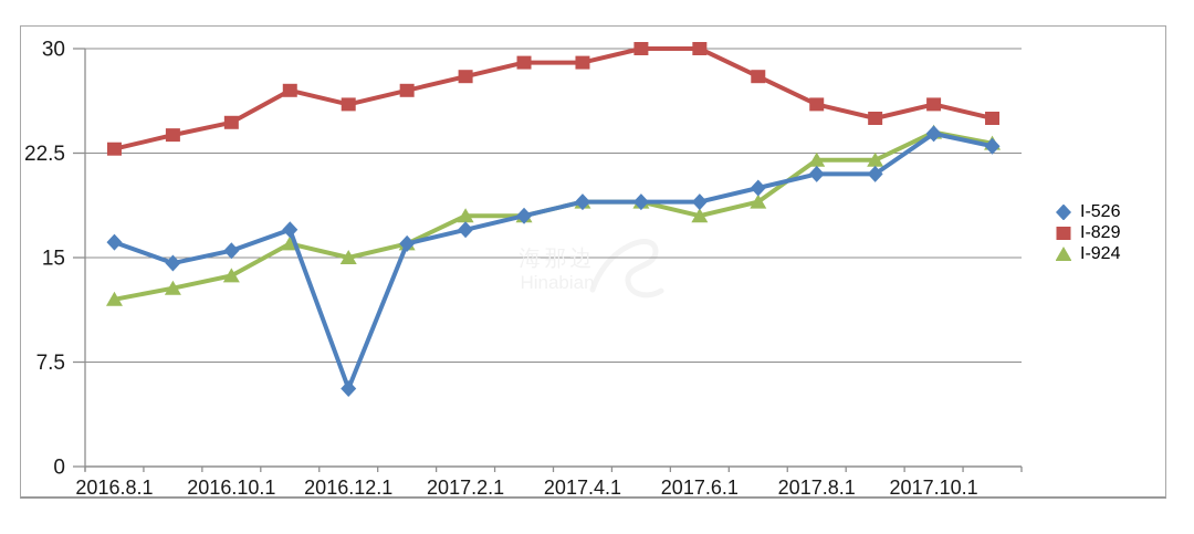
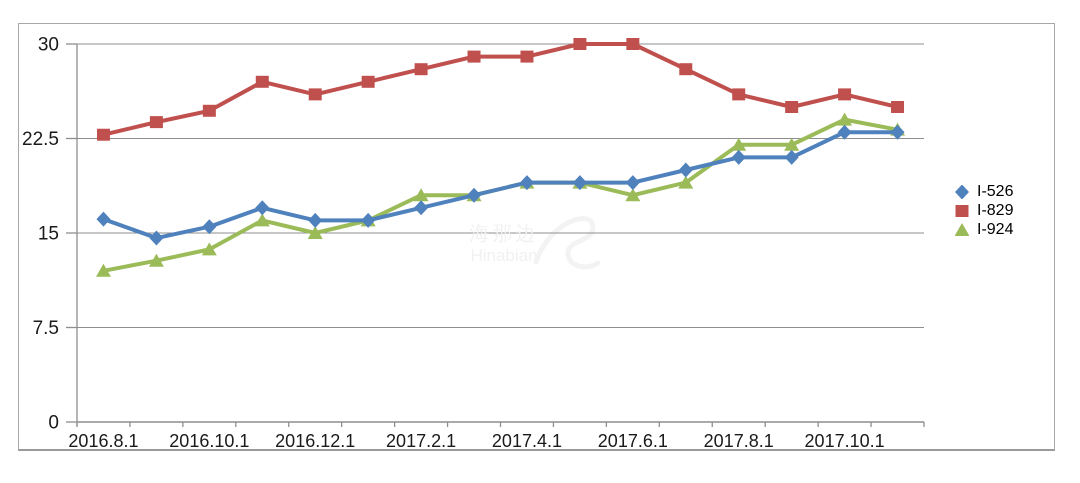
I-526/2016.12.1: 5.6 -> 16.0
I-526/2017.10.1: 23.9 -> 23.0
